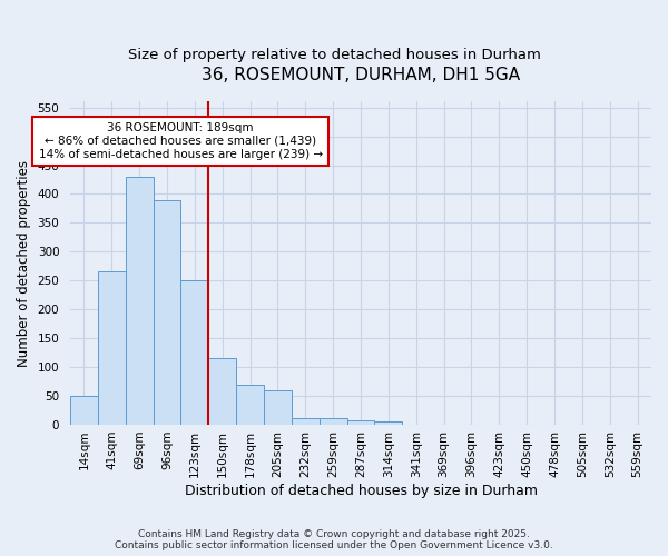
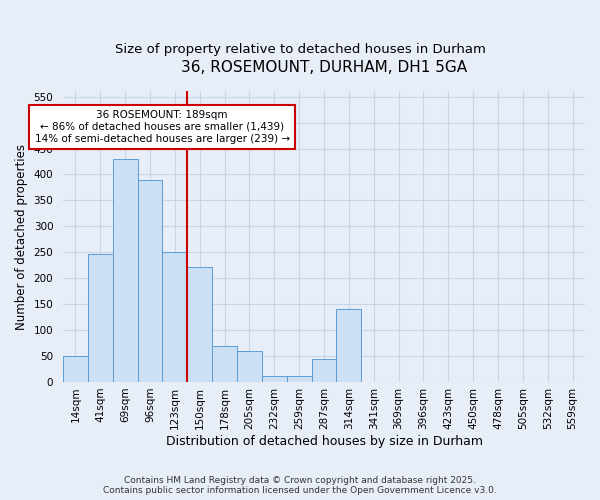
41sqm: 265 -> 246
150sqm: 115 -> 222
287sqm: 8 -> 44
314sqm: 6 -> 140
